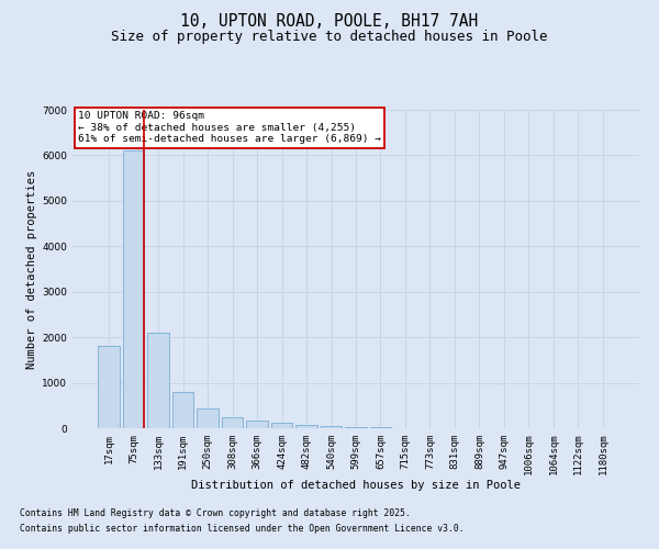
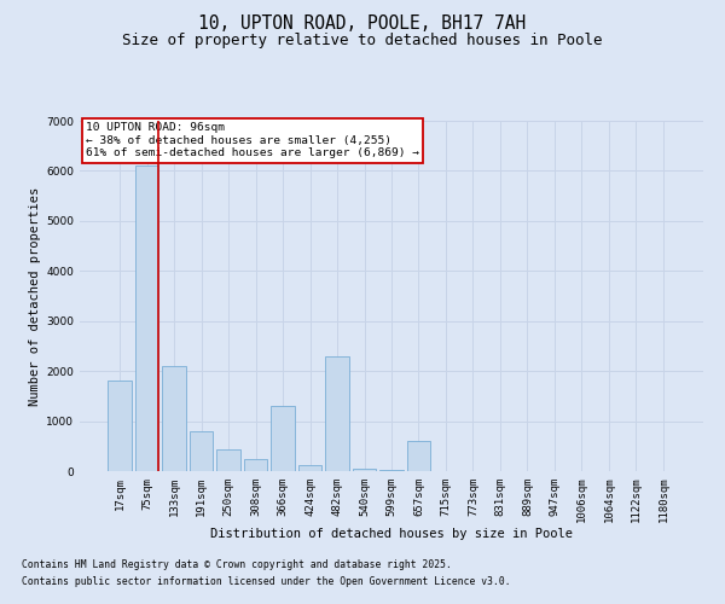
366sqm: 170 -> 1300
482sqm: 70 -> 2300
657sqm: 20 -> 600
